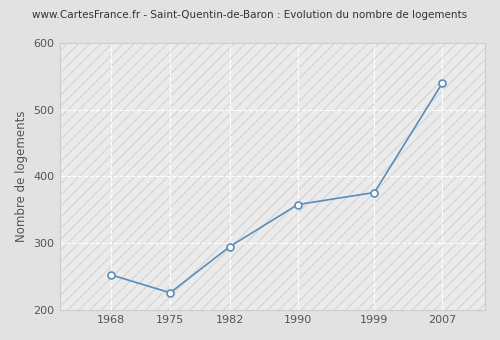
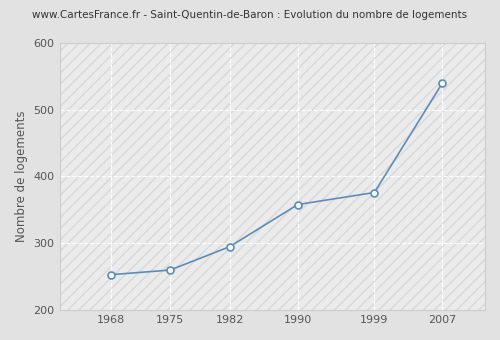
1975: 226 -> 260
